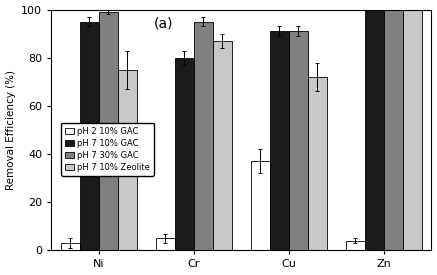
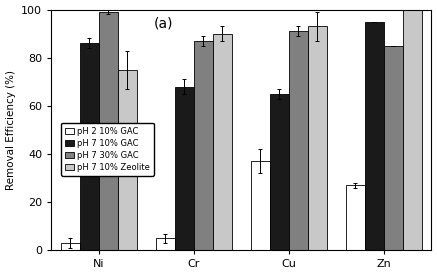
pH 7 10% GAC/Ni: 95 -> 86
pH 7 10% GAC/Cr: 80 -> 68
pH 7 30% GAC/Cr: 95 -> 87
pH 7 10% Zeolite/Cr: 87 -> 90
pH 7 10% GAC/Cu: 91 -> 65
pH 7 10% Zeolite/Cu: 72 -> 93
pH 2 10% GAC/Zn: 4 -> 27
pH 7 10% GAC/Zn: 100 -> 95
pH 7 30% GAC/Zn: 100 -> 85
